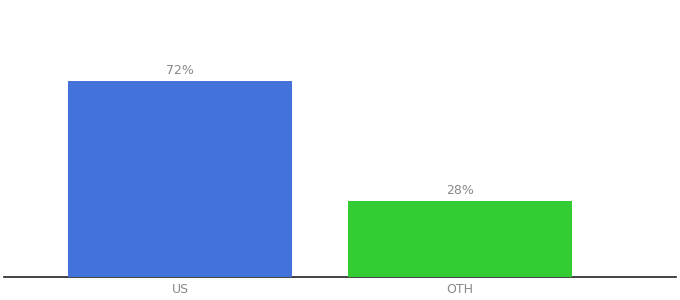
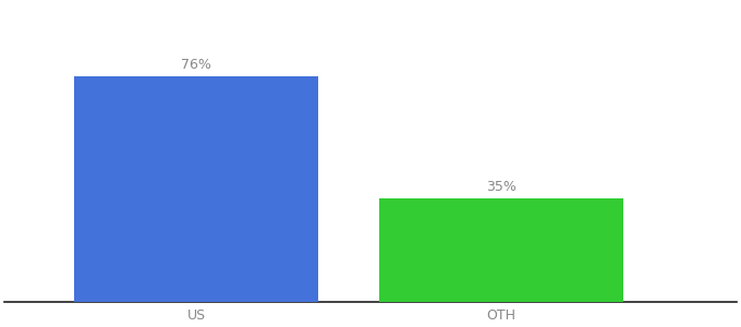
US: 72% -> 76%
OTH: 28% -> 35%
